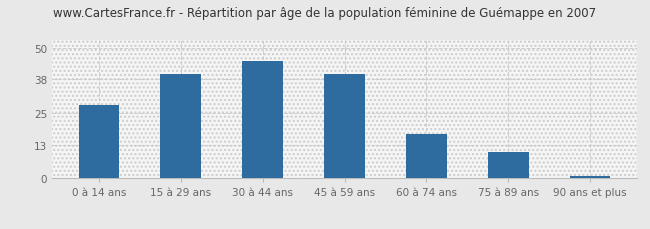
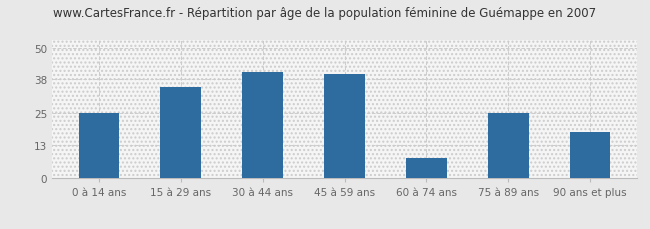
0 à 14 ans: 28 -> 25
15 à 29 ans: 40 -> 35
30 à 44 ans: 45 -> 41
60 à 74 ans: 17 -> 8
75 à 89 ans: 10 -> 25
90 ans et plus: 1 -> 18
